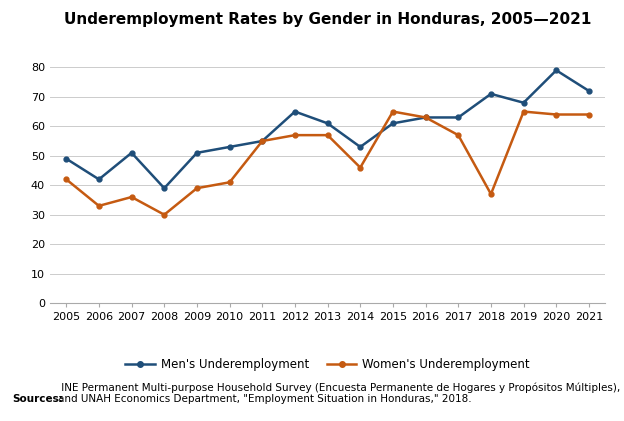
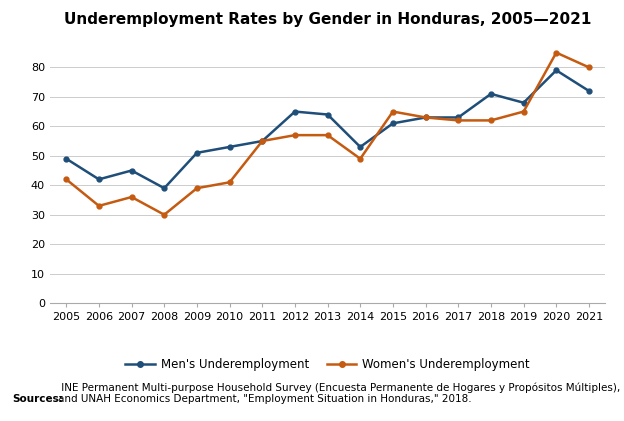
Men's Underemployment/2007: 51 -> 45
Men's Underemployment/2013: 61 -> 64
Women's Underemployment/2014: 46 -> 49
Women's Underemployment/2017: 57 -> 62
Women's Underemployment/2018: 37 -> 62
Women's Underemployment/2020: 64 -> 85
Women's Underemployment/2021: 64 -> 80
